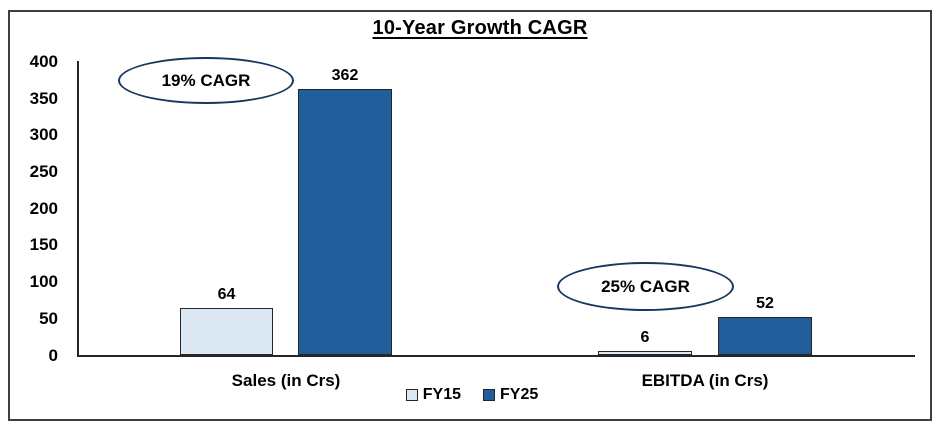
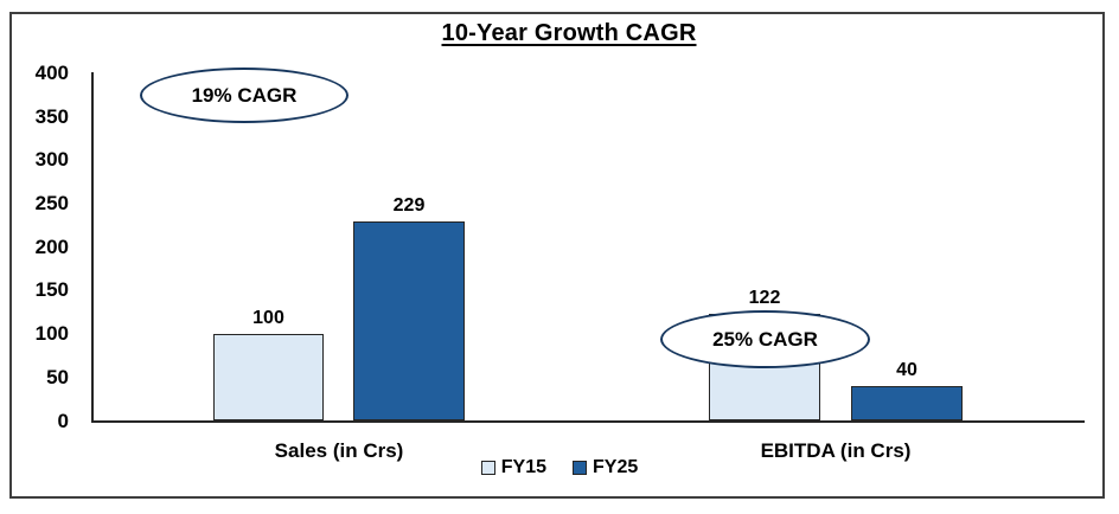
FY15/Sales (in Crs): 64 -> 100
FY25/Sales (in Crs): 362 -> 229
FY15/EBITDA (in Crs): 6 -> 122
FY25/EBITDA (in Crs): 52 -> 40
